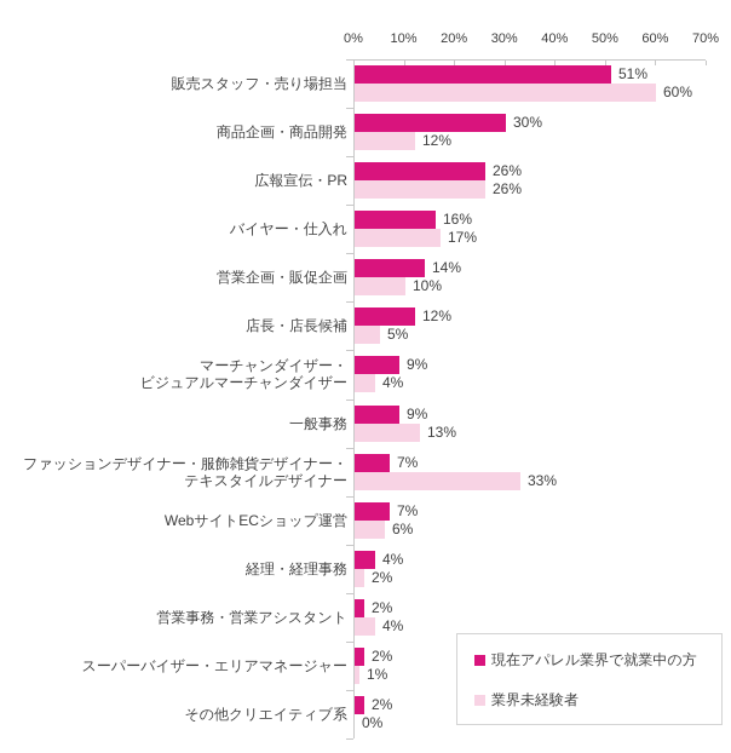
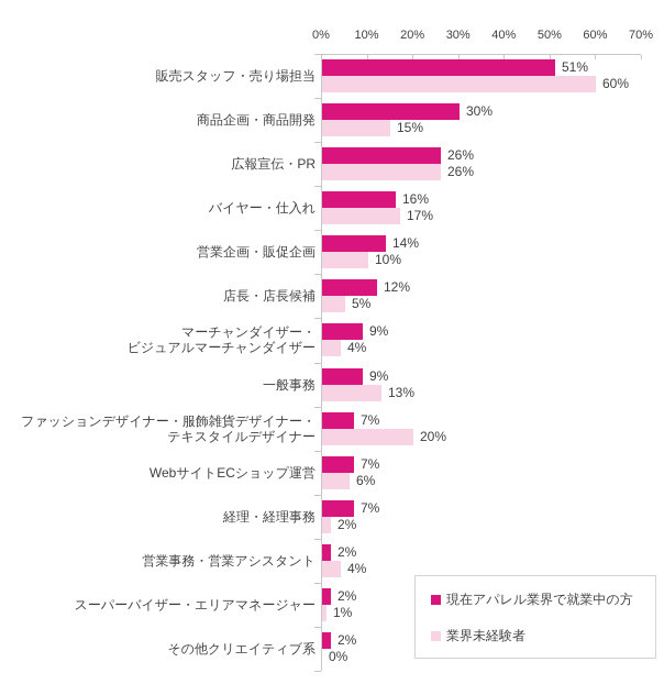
業界未経験者/商品企画・商品開発: 12% -> 15%
業界未経験者/ファッションデザイナー・服飾雑貨デザイナー・ テキスタイルデザイナー: 33% -> 20%
現在アパレル業界で就業中の方/経理・経理事務: 4% -> 7%
